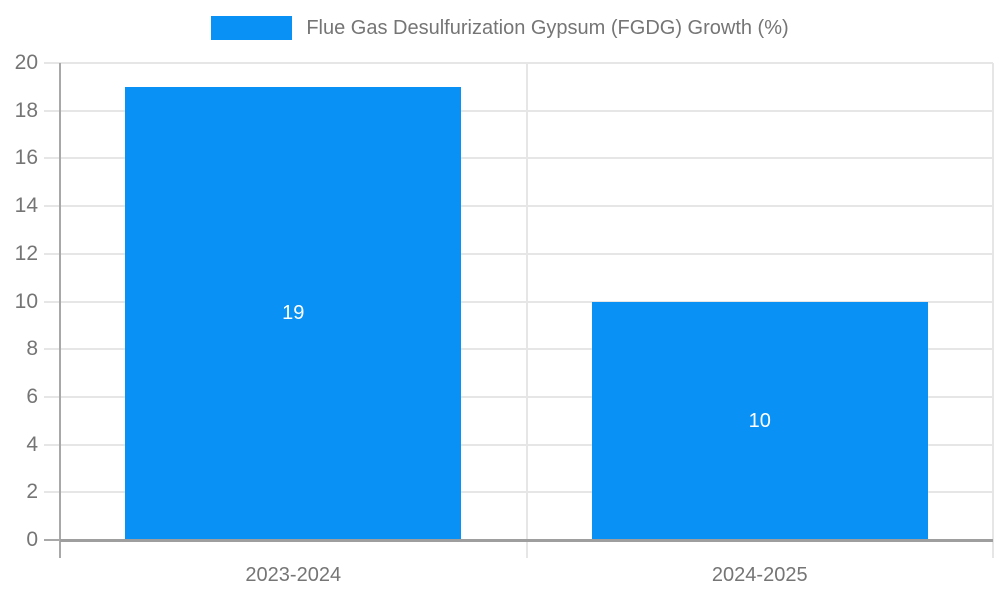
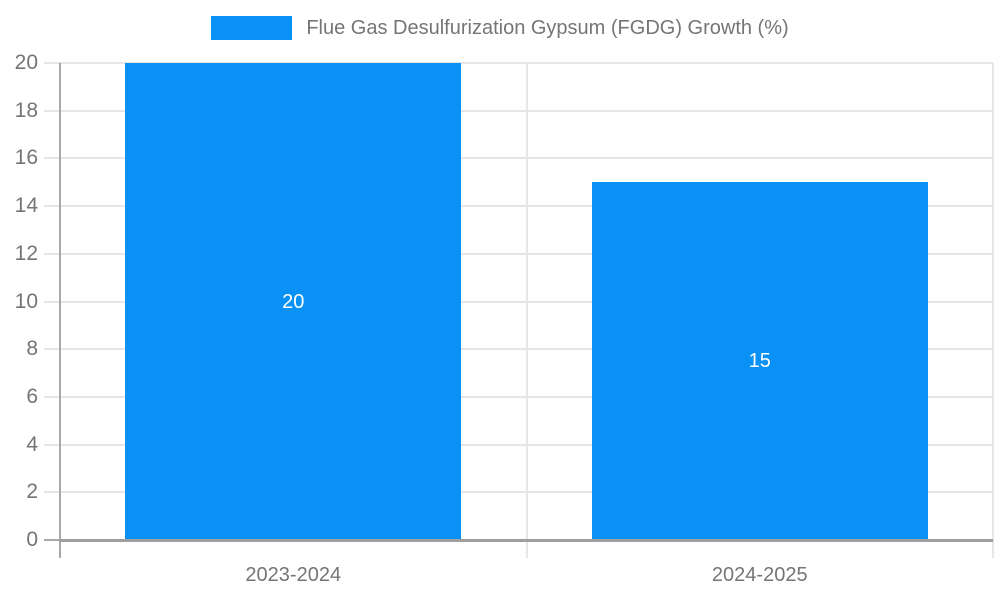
2023-2024: 19 -> 20
2024-2025: 10 -> 15
